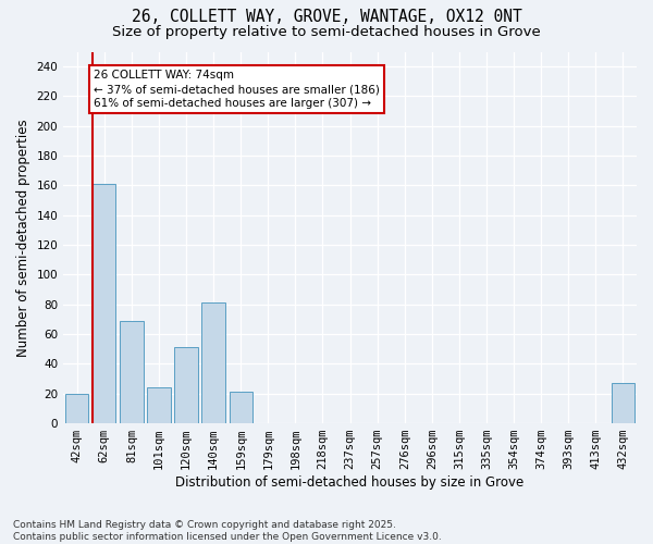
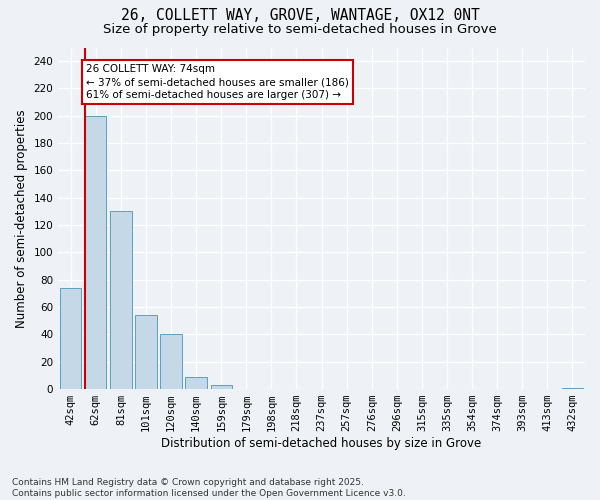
42sqm: 20 -> 74
62sqm: 161 -> 200
81sqm: 69 -> 130
101sqm: 24 -> 54
120sqm: 51 -> 40
140sqm: 81 -> 9
159sqm: 21 -> 3
432sqm: 27 -> 1
